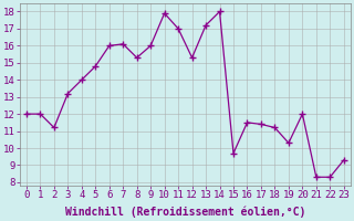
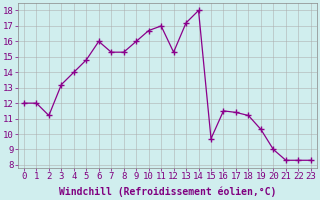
7: 16.1 -> 15.3
10: 17.9 -> 16.7
20: 12.0 -> 9.0
23: 9.3 -> 8.3
